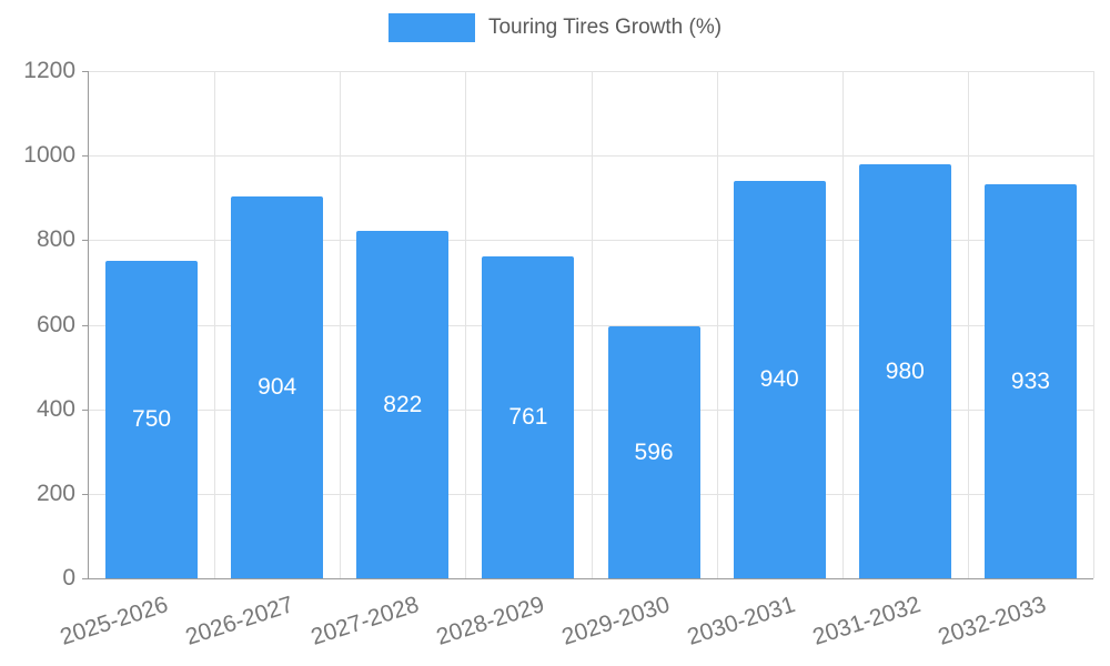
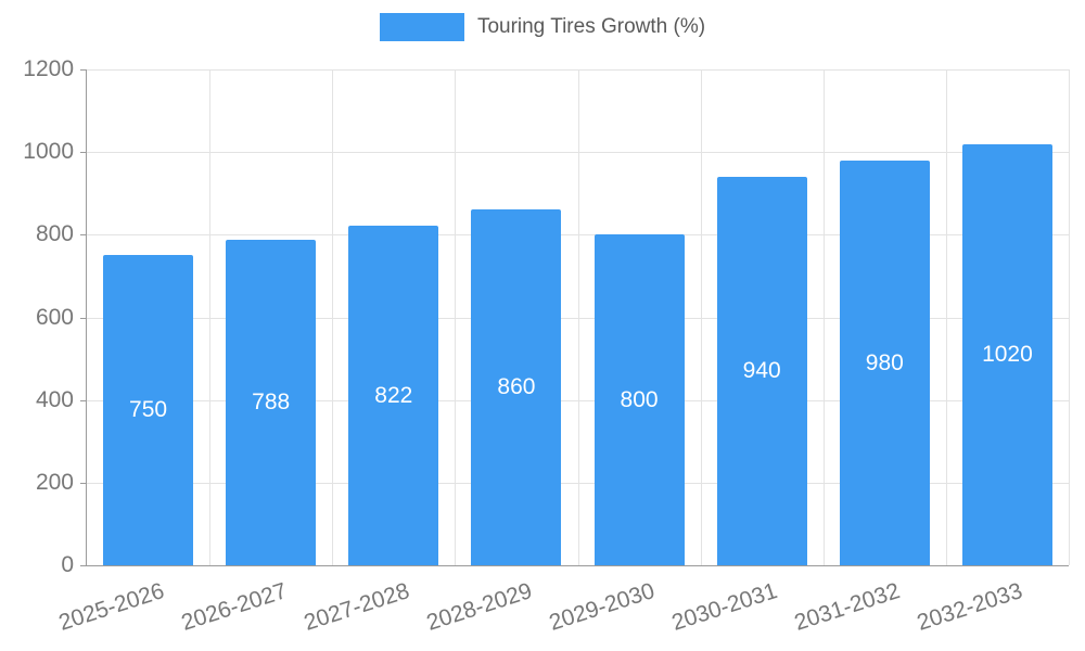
2026-2027: 904 -> 788
2028-2029: 761 -> 860
2029-2030: 596 -> 800
2032-2033: 933 -> 1020
